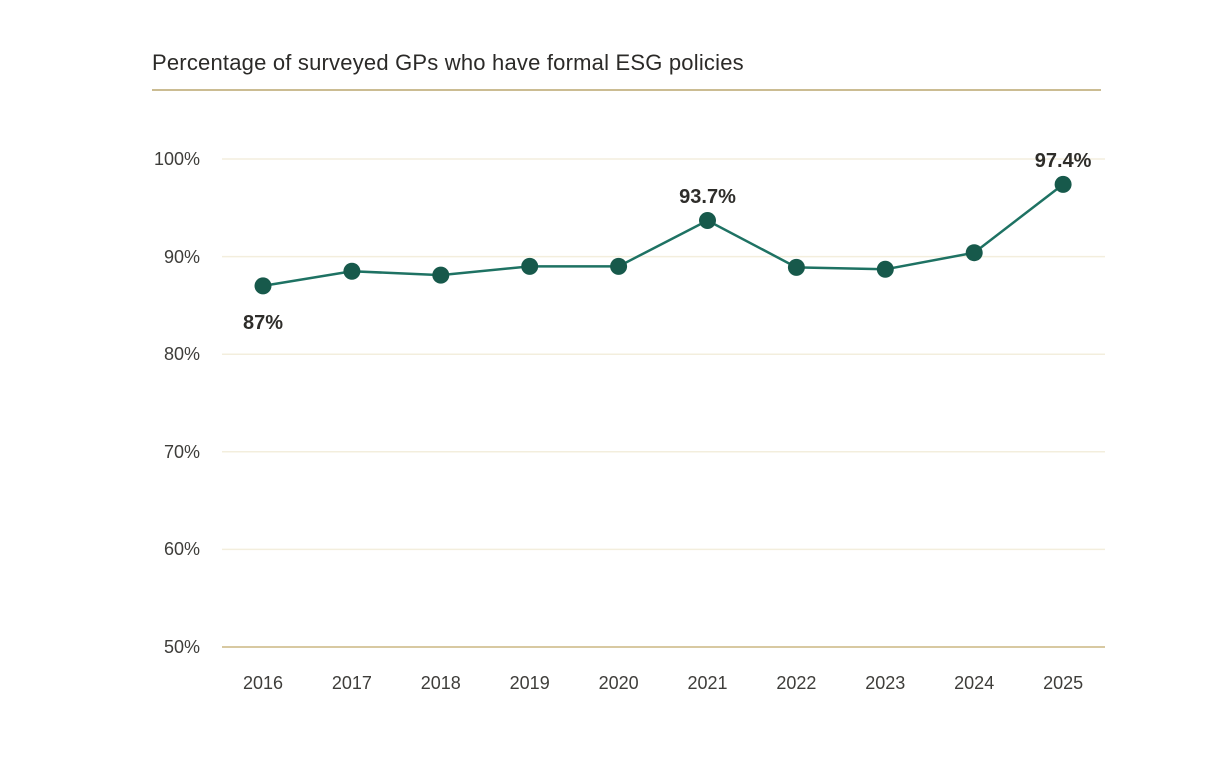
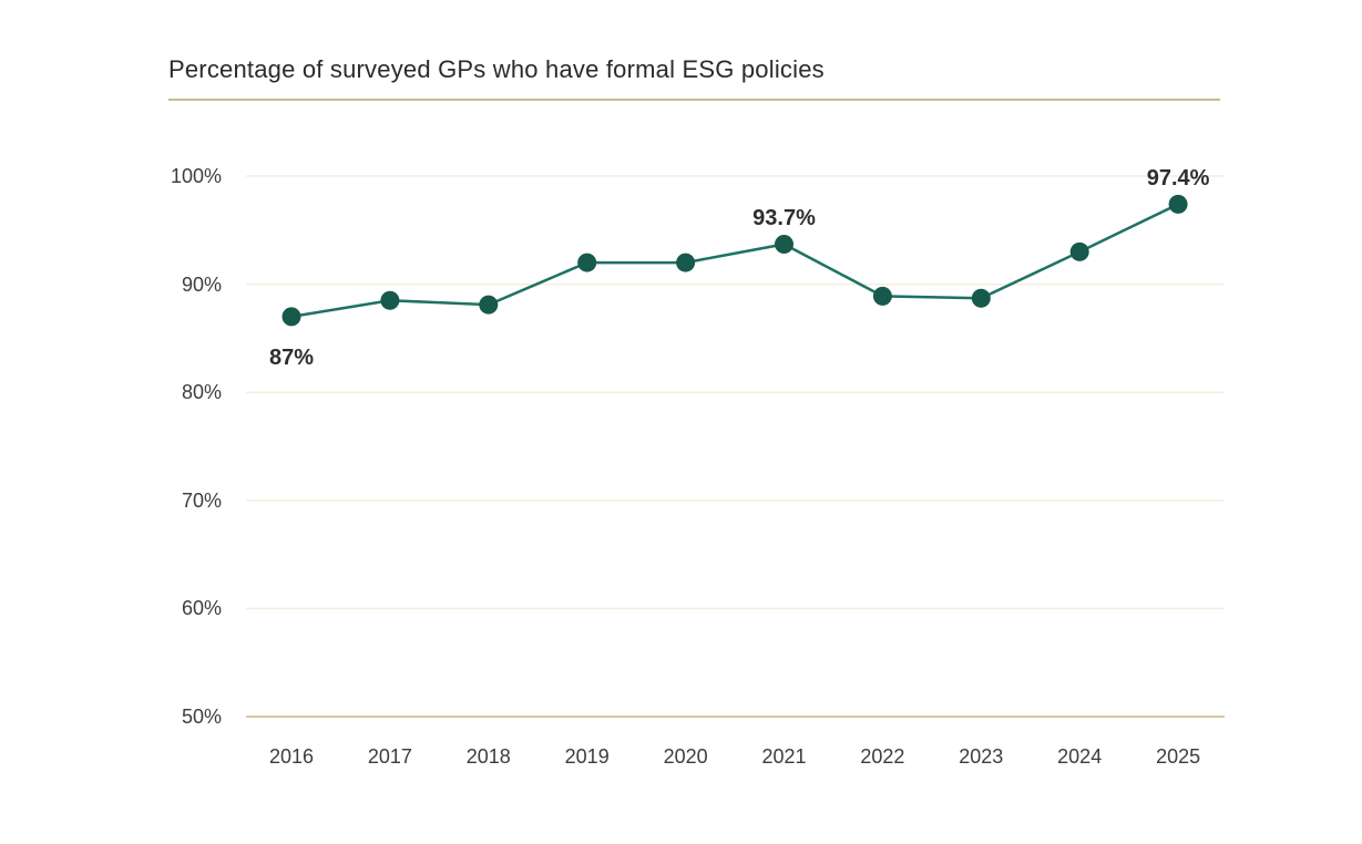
2019: 89% -> 92%
2020: 89% -> 92%
2024: 90% -> 93%
